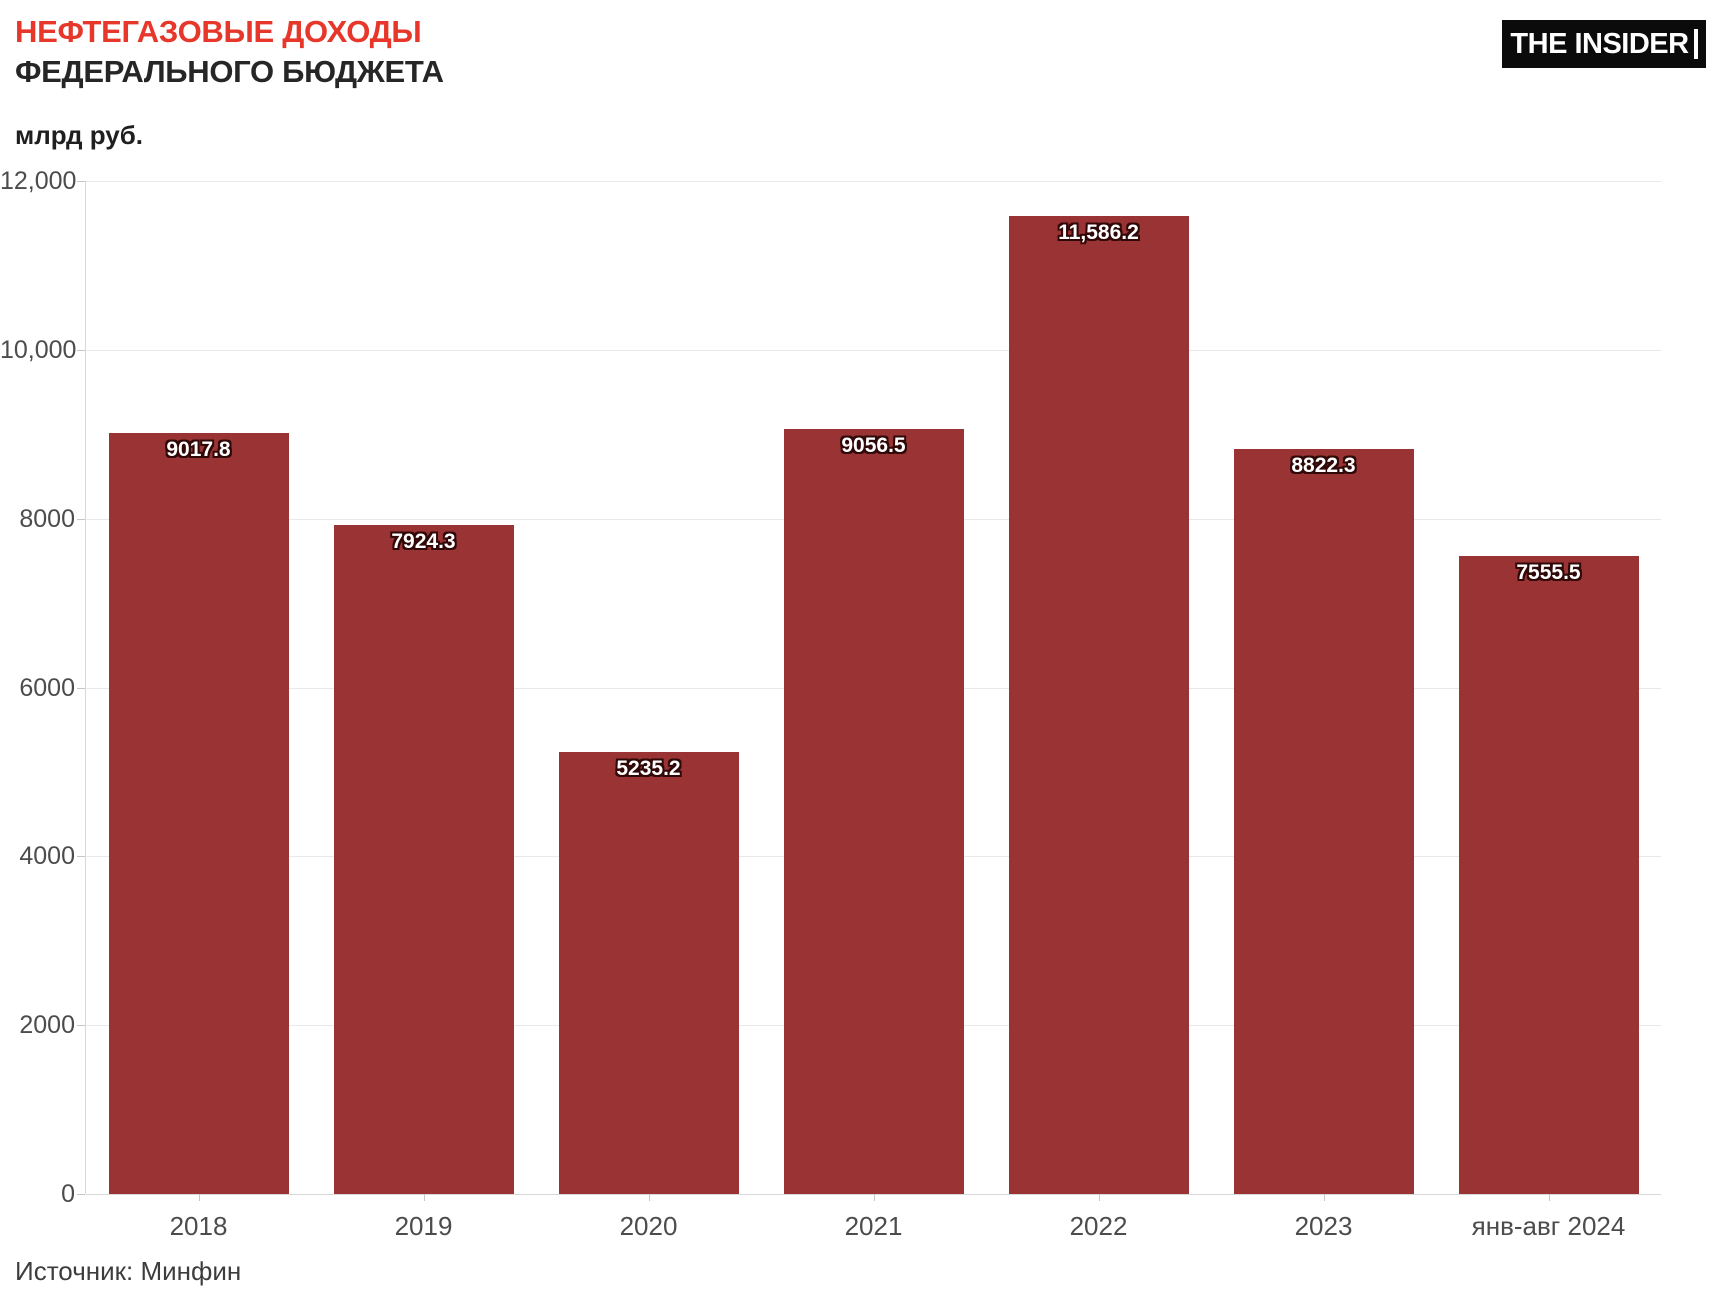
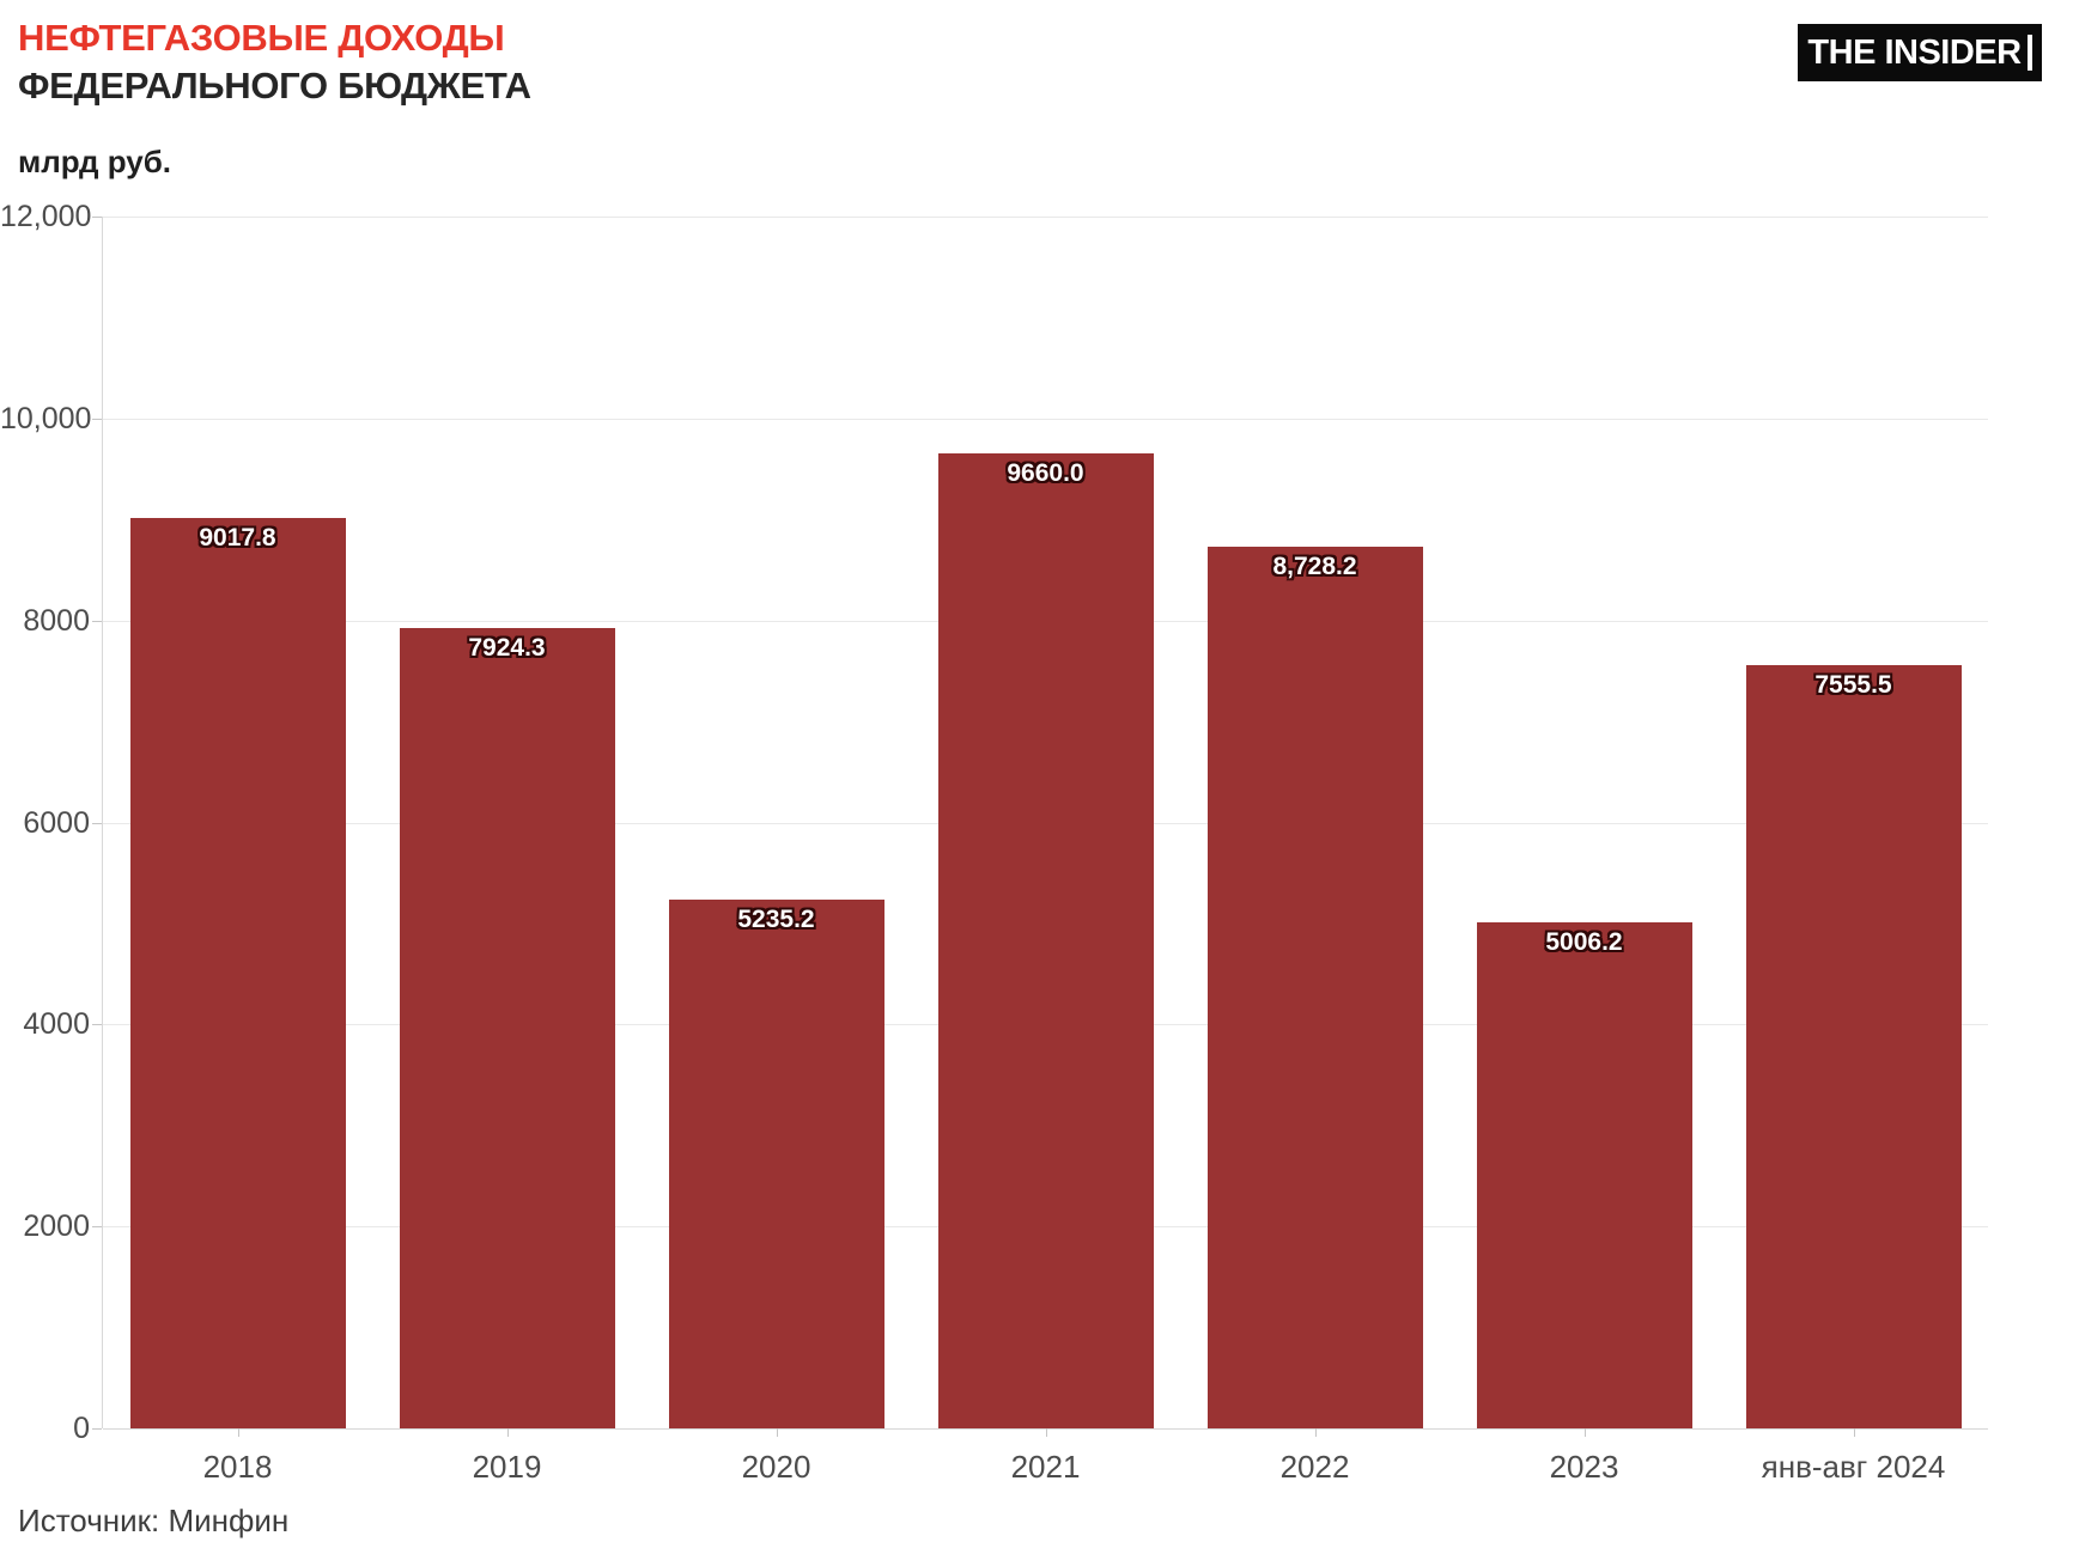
2021: 9056.5 -> 9660.0
2022: 11,586.2 -> 8,728.2
2023: 8822.3 -> 5006.2
